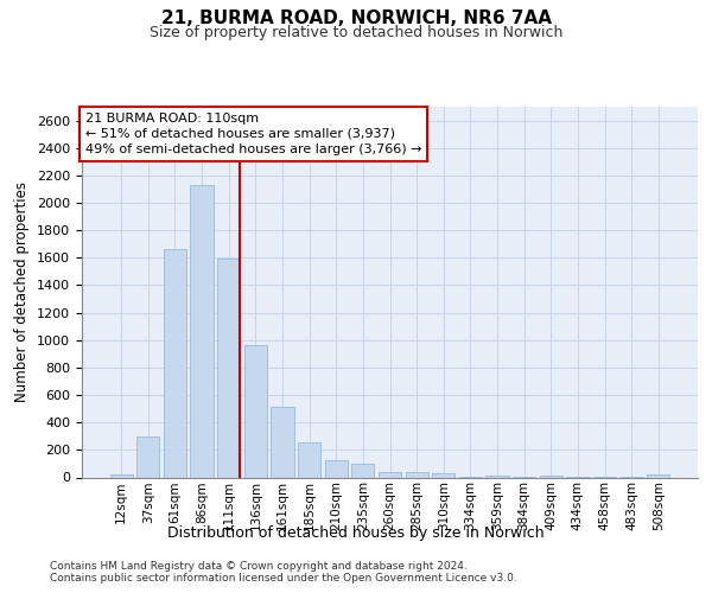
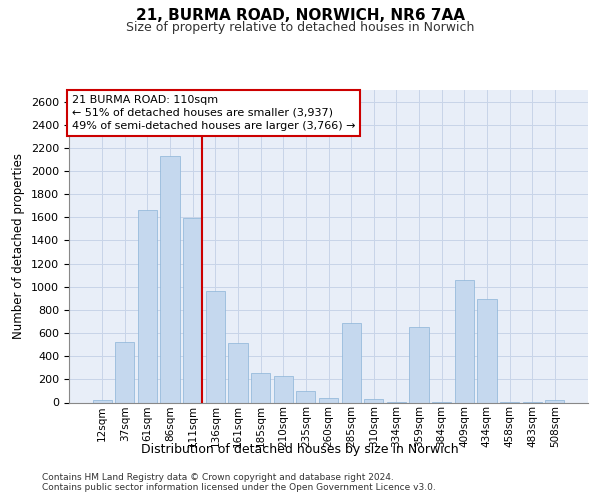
37sqm: 300 -> 520
210sqm: 120 -> 230
285sqm: 40 -> 690
359sqm: 20 -> 650
409sqm: 20 -> 1060
434sqm: 0 -> 890
